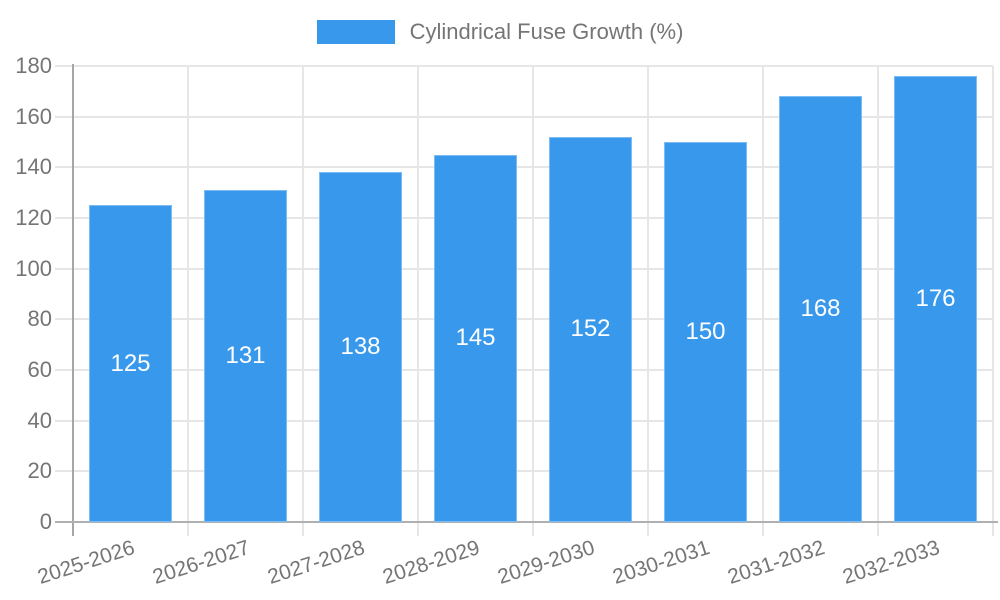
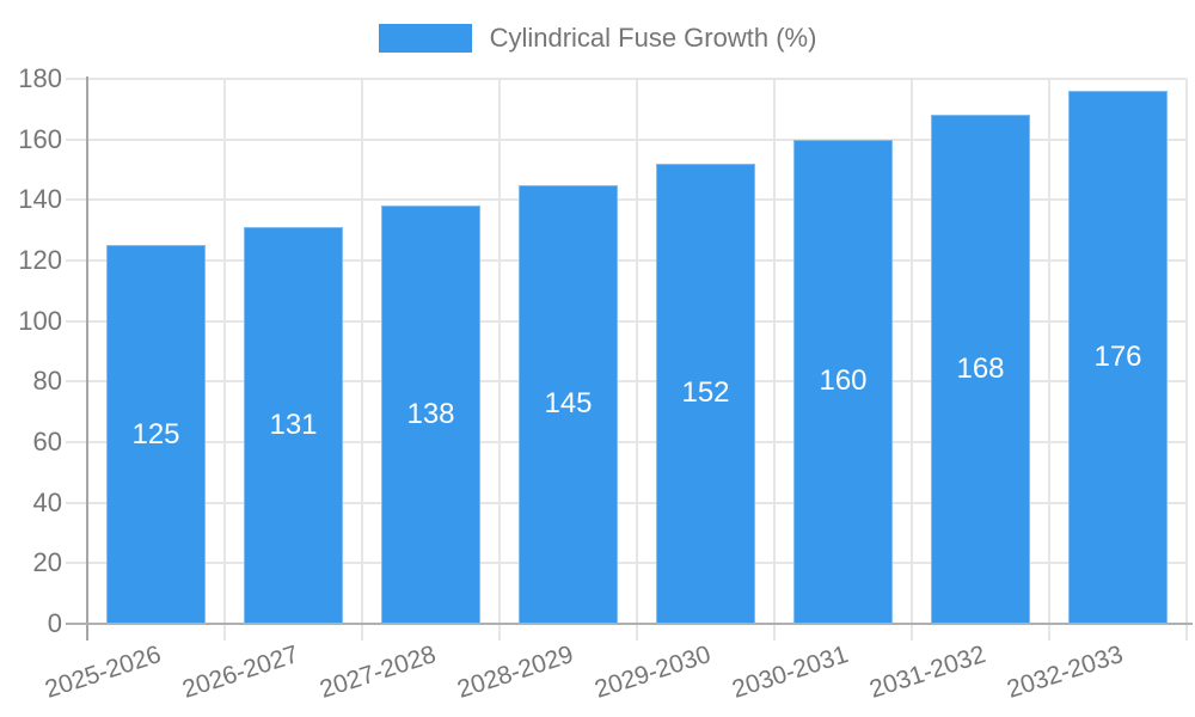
2030-2031: 150 -> 160
